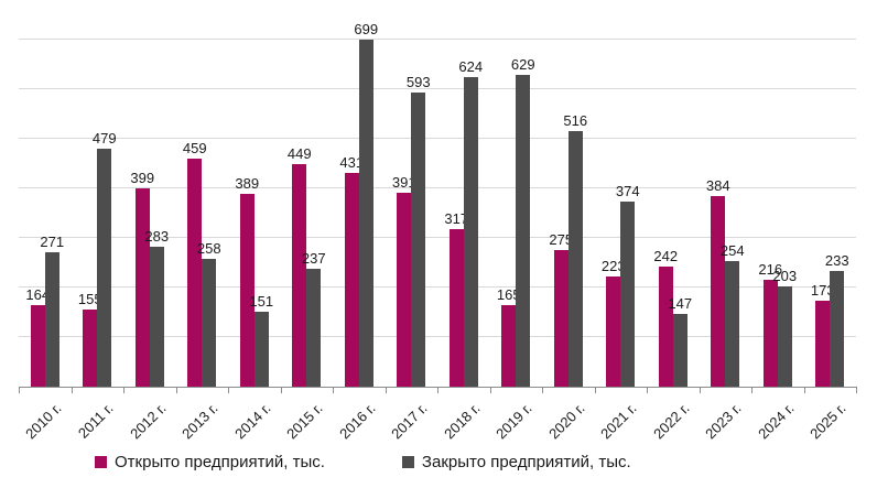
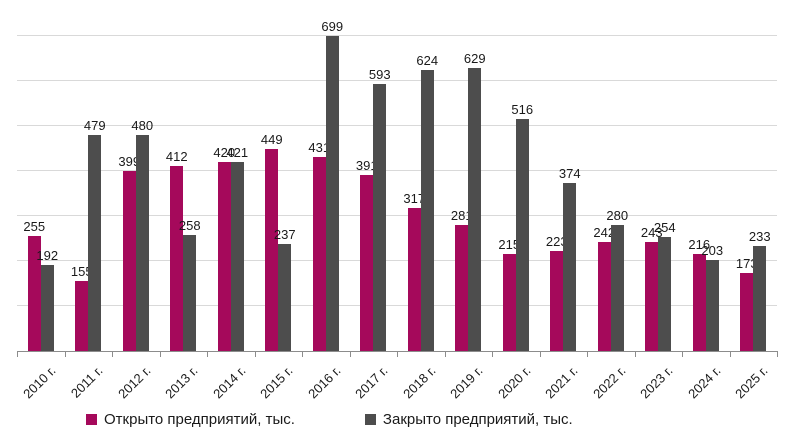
Открыто предприятий, тыс./2010 г.: 164 -> 255
Закрыто предприятий, тыс./2010 г.: 271 -> 192
Закрыто предприятий, тыс./2012 г.: 283 -> 480
Открыто предприятий, тыс./2013 г.: 459 -> 412
Открыто предприятий, тыс./2014 г.: 389 -> 420
Закрыто предприятий, тыс./2014 г.: 151 -> 421
Открыто предприятий, тыс./2019 г.: 165 -> 281
Открыто предприятий, тыс./2020 г.: 275 -> 215
Закрыто предприятий, тыс./2022 г.: 147 -> 280
Открыто предприятий, тыс./2023 г.: 384 -> 243
